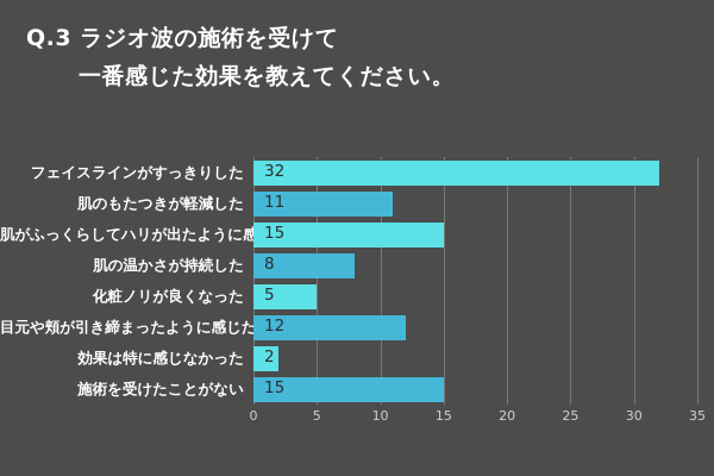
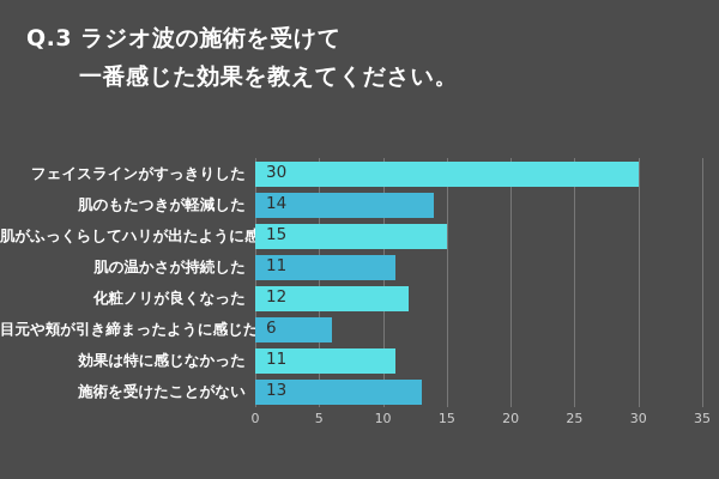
フェイスラインがすっきりした: 32 -> 30
肌のもたつきが軽減した: 11 -> 14
肌の温かさが持続した: 8 -> 11
化粧ノリが良くなった: 5 -> 12
目元や頬が引き締まったように感じた: 12 -> 6
効果は特に感じなかった: 2 -> 11
施術を受けたことがない: 15 -> 13
